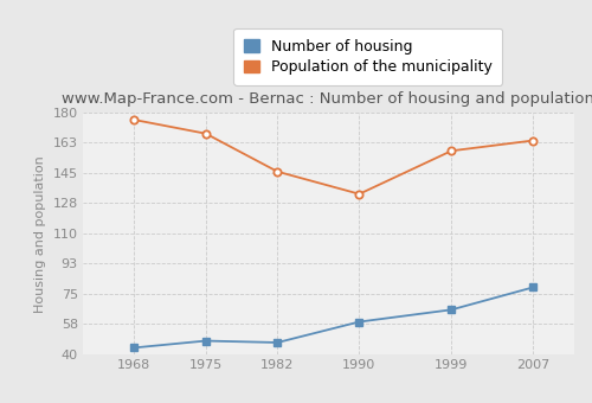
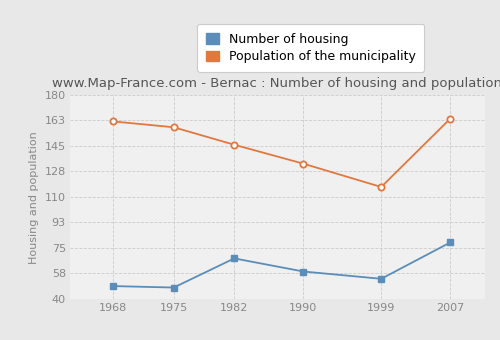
Number of housing/1968: 44 -> 49
Population of the municipality/1968: 176 -> 162
Population of the municipality/1975: 168 -> 158
Number of housing/1982: 47 -> 68
Number of housing/1999: 66 -> 54
Population of the municipality/1999: 158 -> 117
